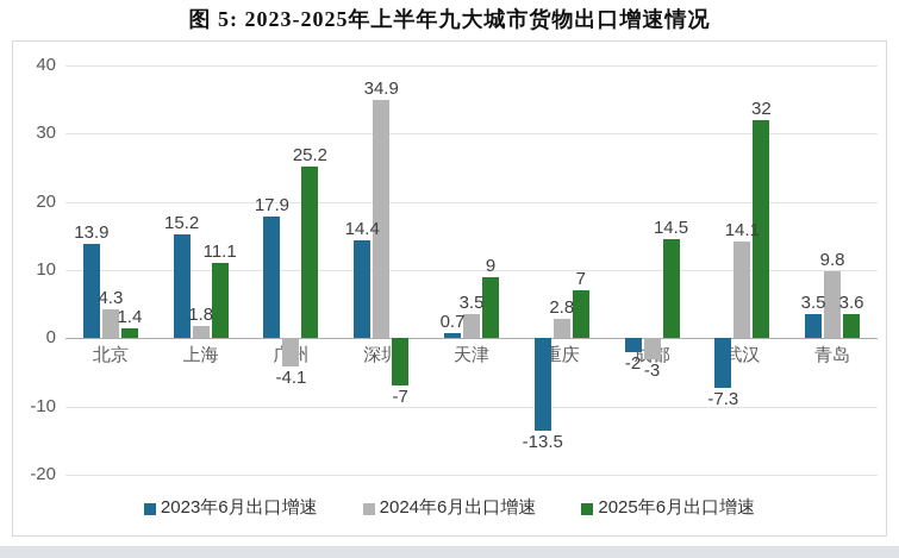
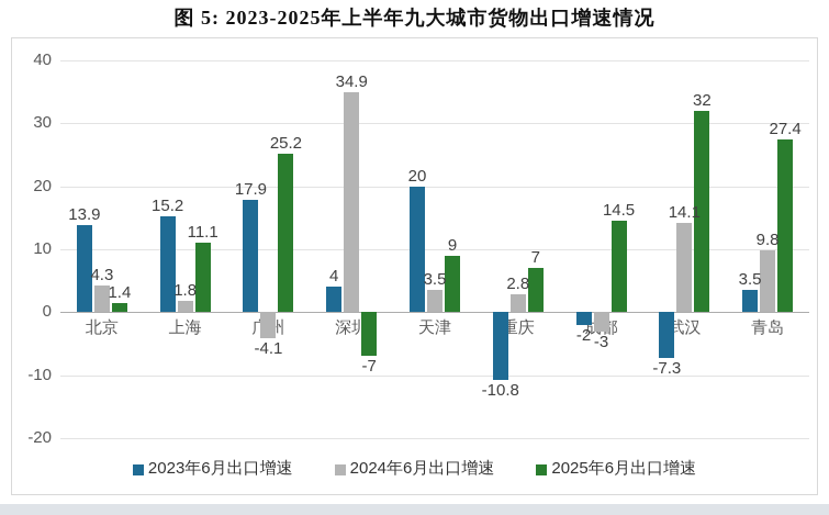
2023年6月出口增速/深圳: 14.4 -> 4
2023年6月出口增速/天津: 0.7 -> 20
2023年6月出口增速/重庆: -13.5 -> -10.8
2025年6月出口增速/青岛: 3.6 -> 27.4
